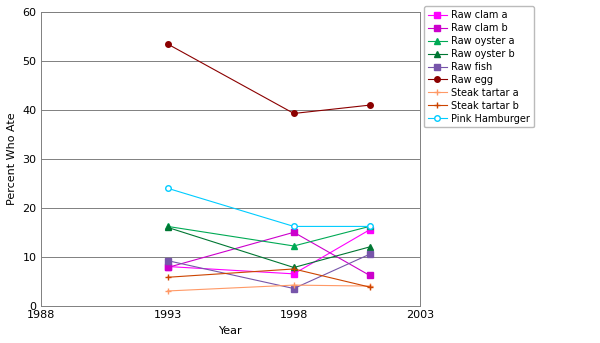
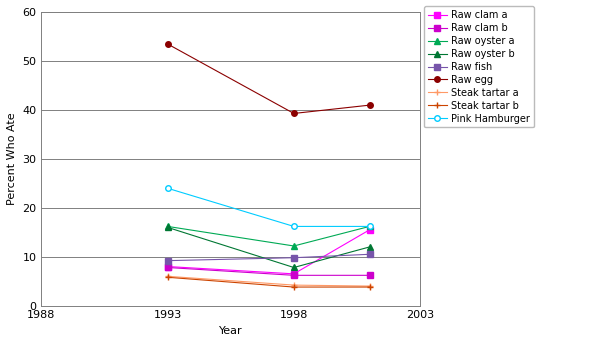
Steak tartar a/1993: 3.0 -> 6.0
Raw clam b/1998: 15.0 -> 6.2
Raw fish/1998: 3.5 -> 9.8
Steak tartar b/1998: 7.5 -> 3.8
